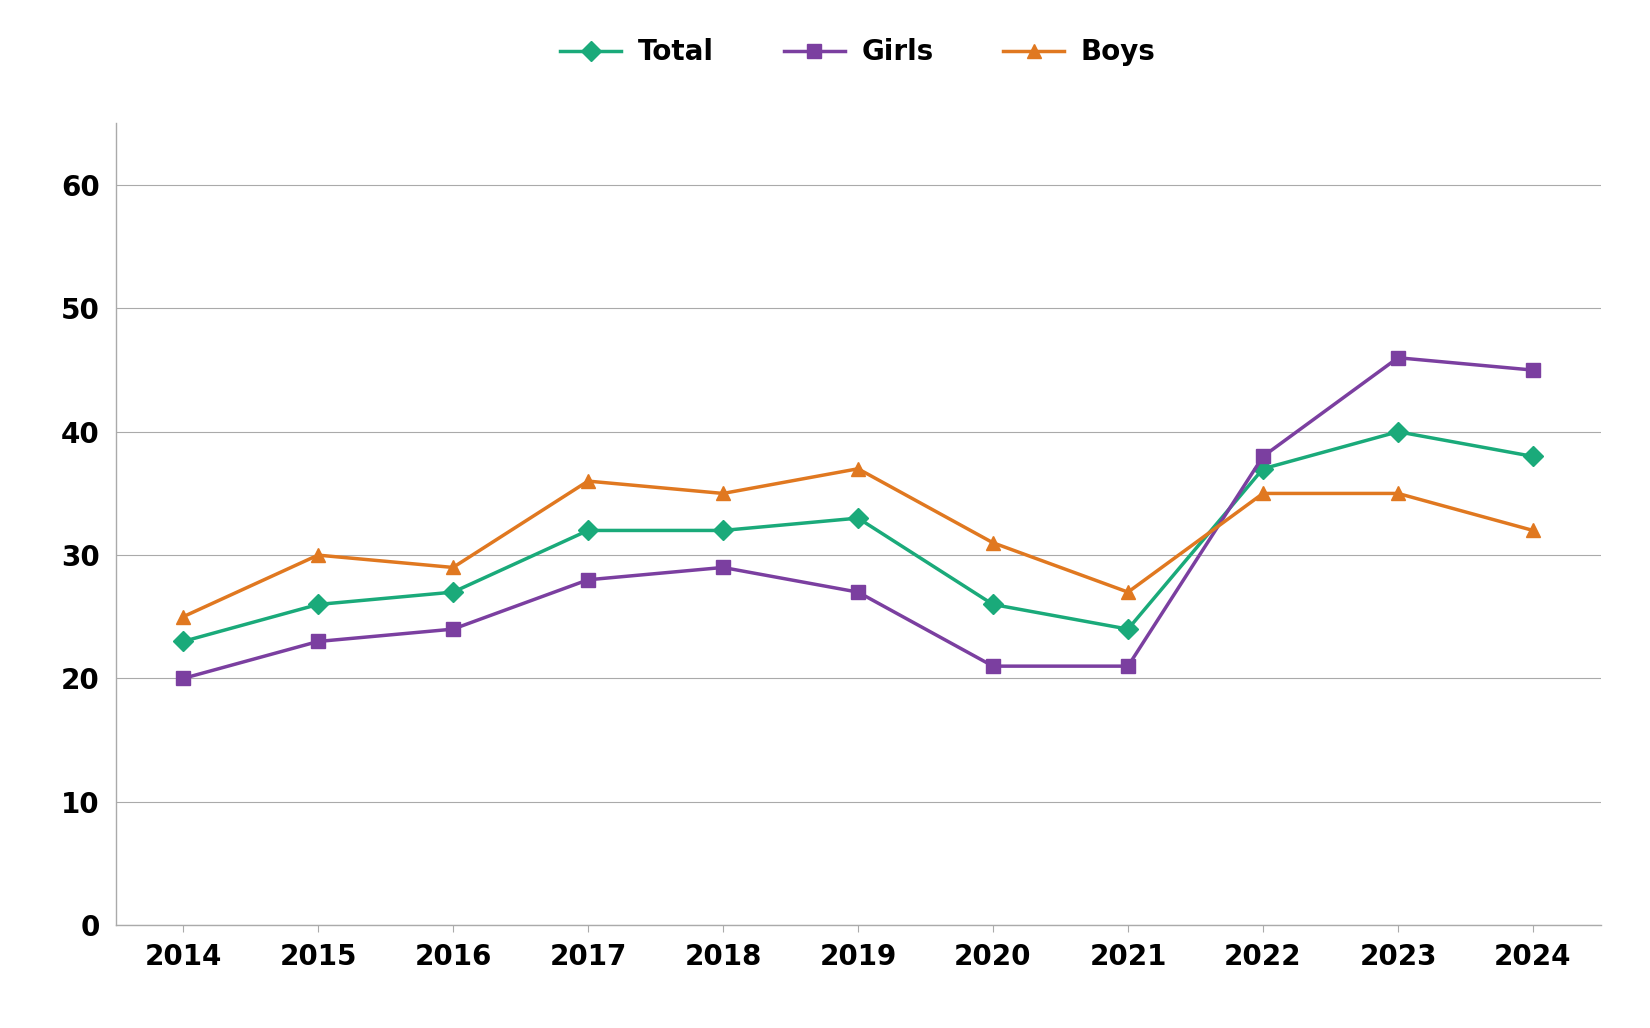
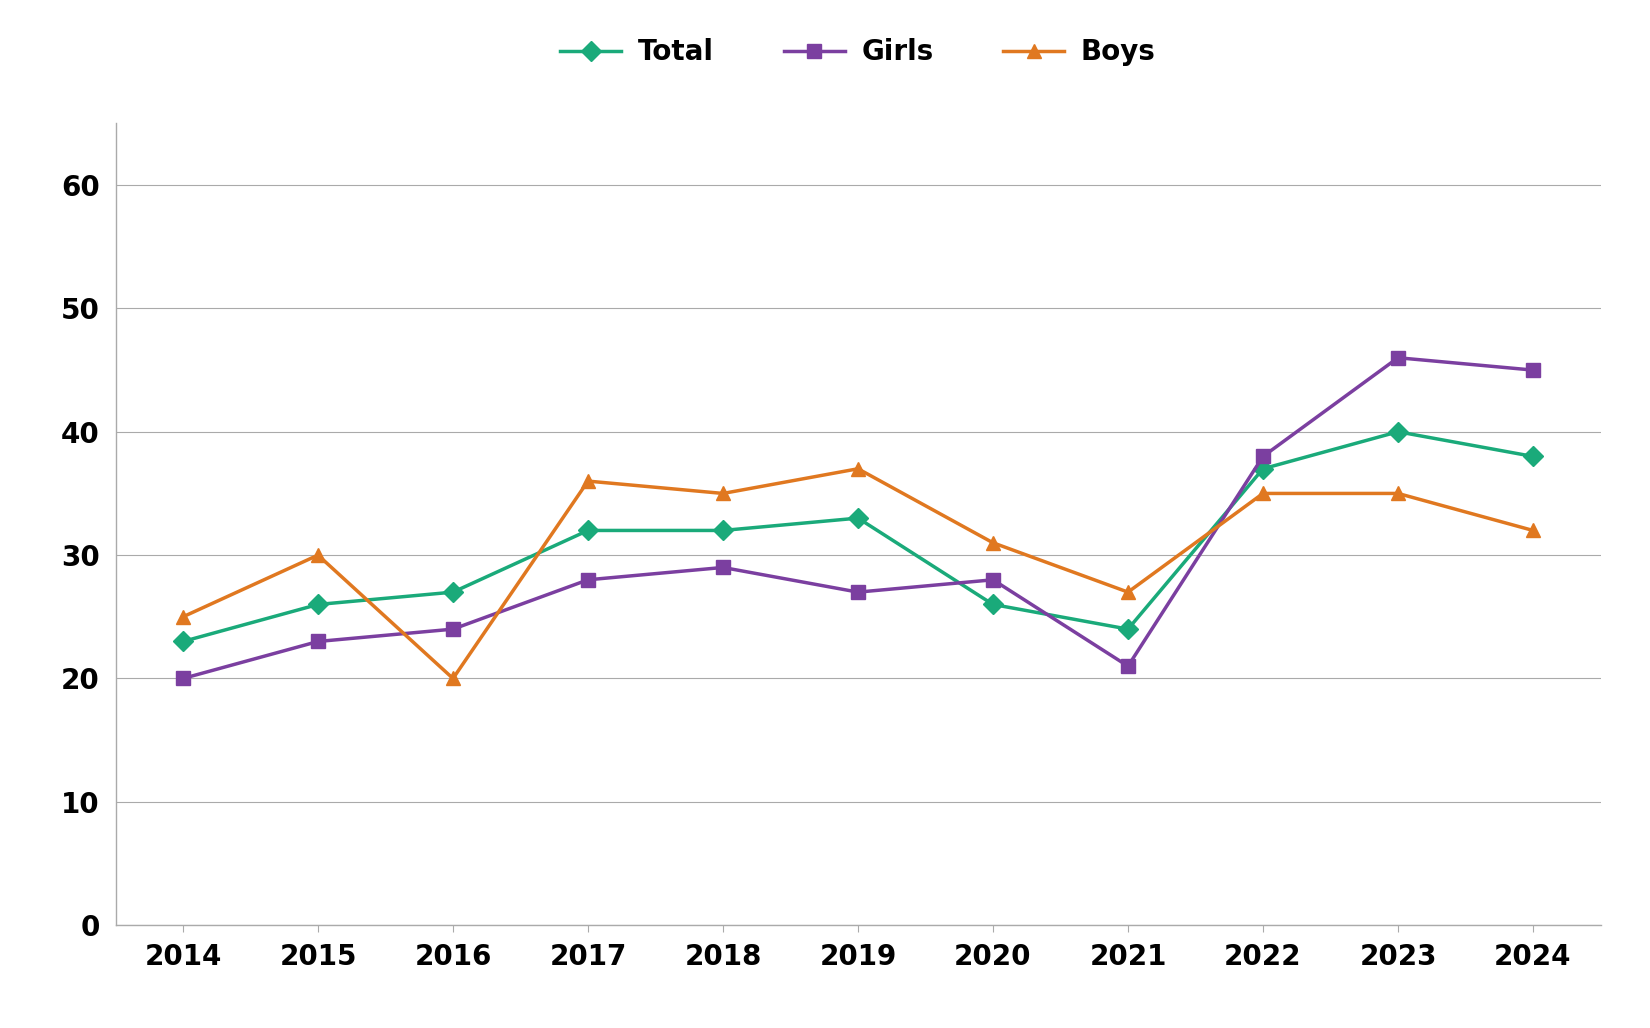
Boys/2016: 29 -> 20
Girls/2020: 21 -> 28
